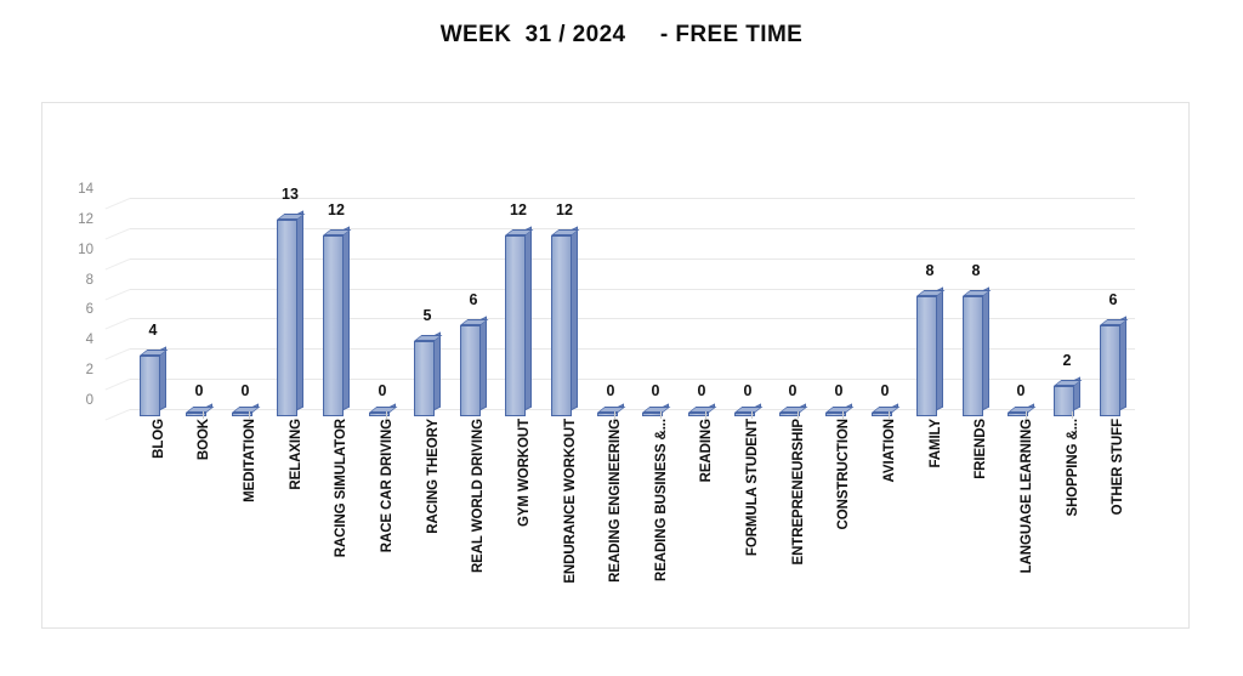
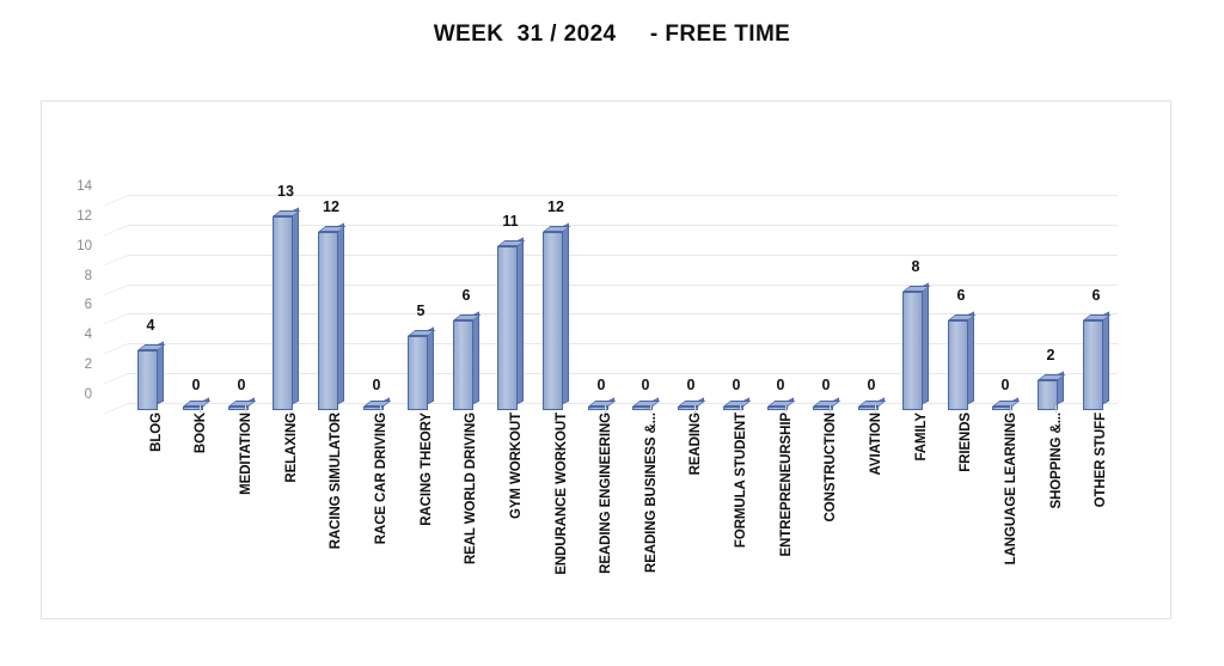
GYM WORKOUT: 12 -> 11
FRIENDS: 8 -> 6
